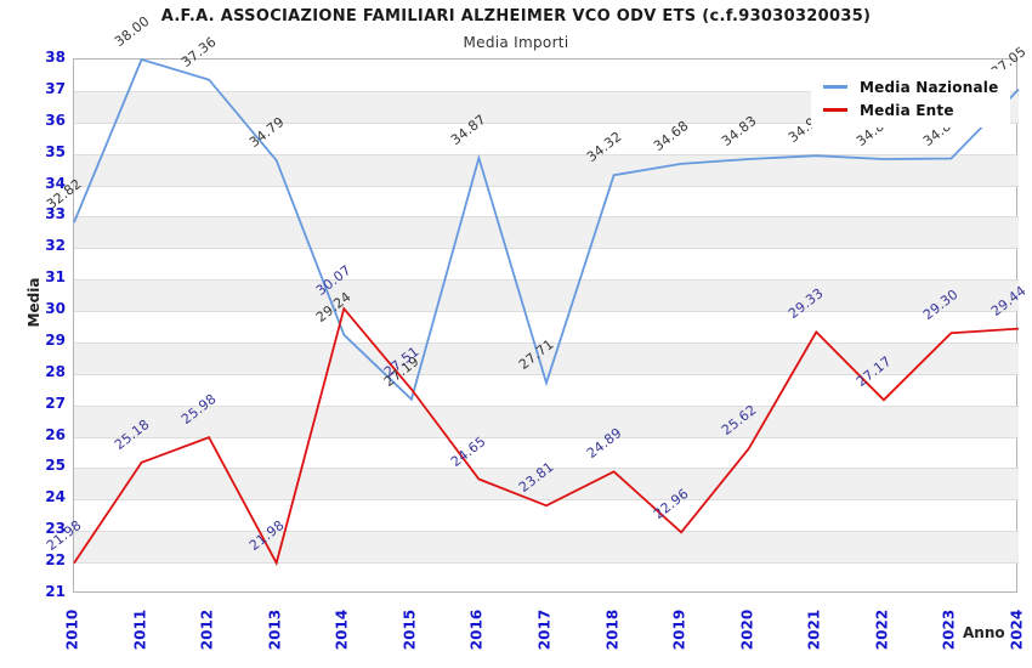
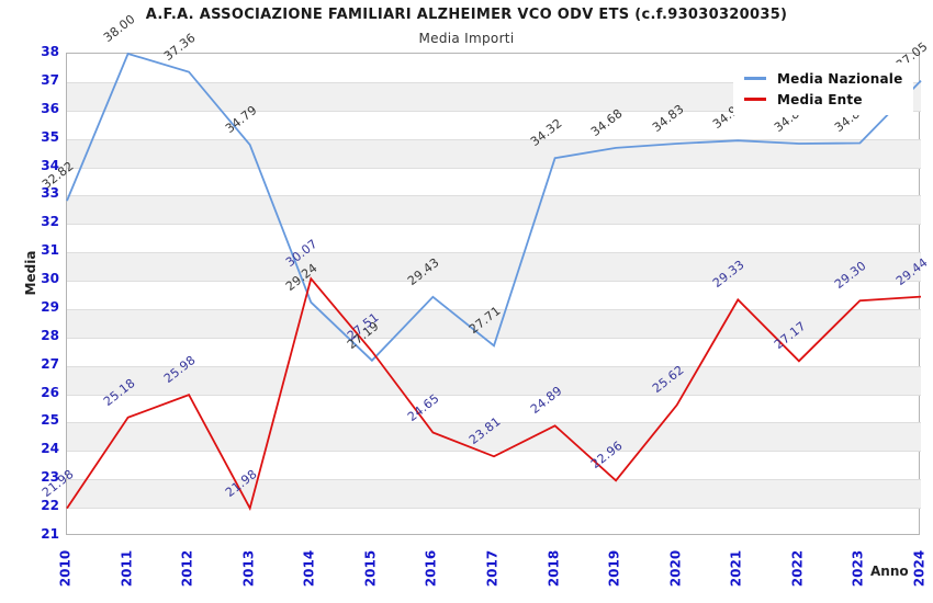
Media Nazionale/2016: 34.87 -> 29.43
